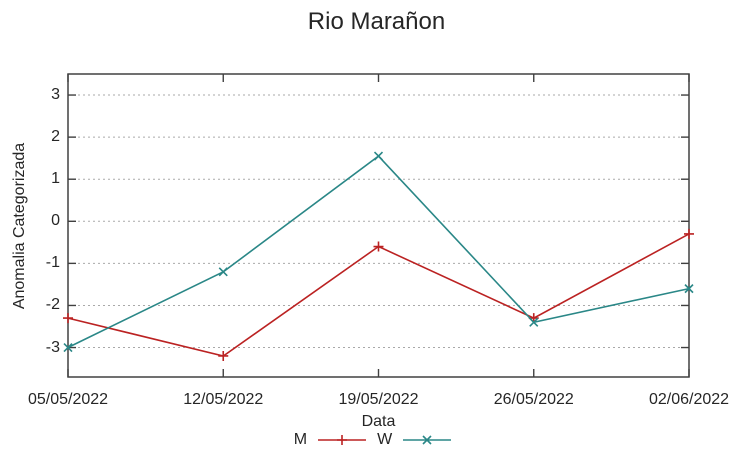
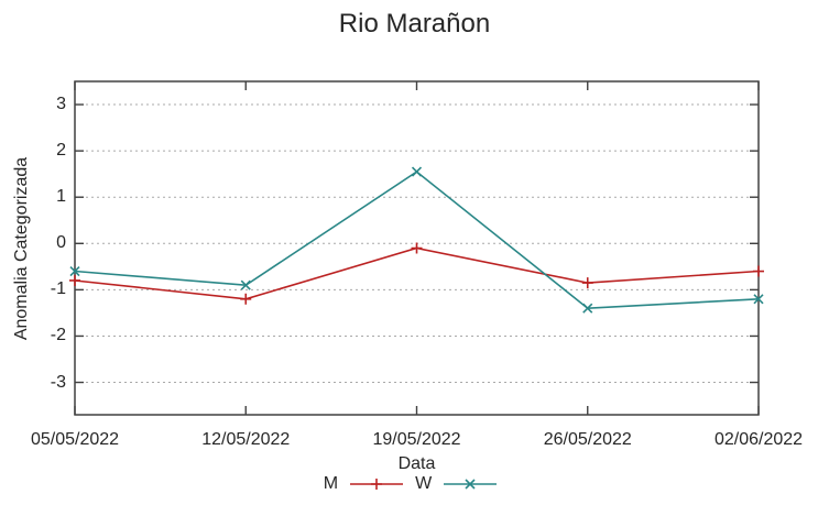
M/05/05/2022: -2.3 -> -0.8
W/05/05/2022: -3.0 -> -0.6
M/12/05/2022: -3.2 -> -1.2
W/12/05/2022: -1.2 -> -0.9
M/19/05/2022: -0.6 -> -0.1
M/26/05/2022: -2.3 -> -0.8
W/26/05/2022: -2.4 -> -1.4
M/02/06/2022: -0.3 -> -0.6
W/02/06/2022: -1.6 -> -1.2
